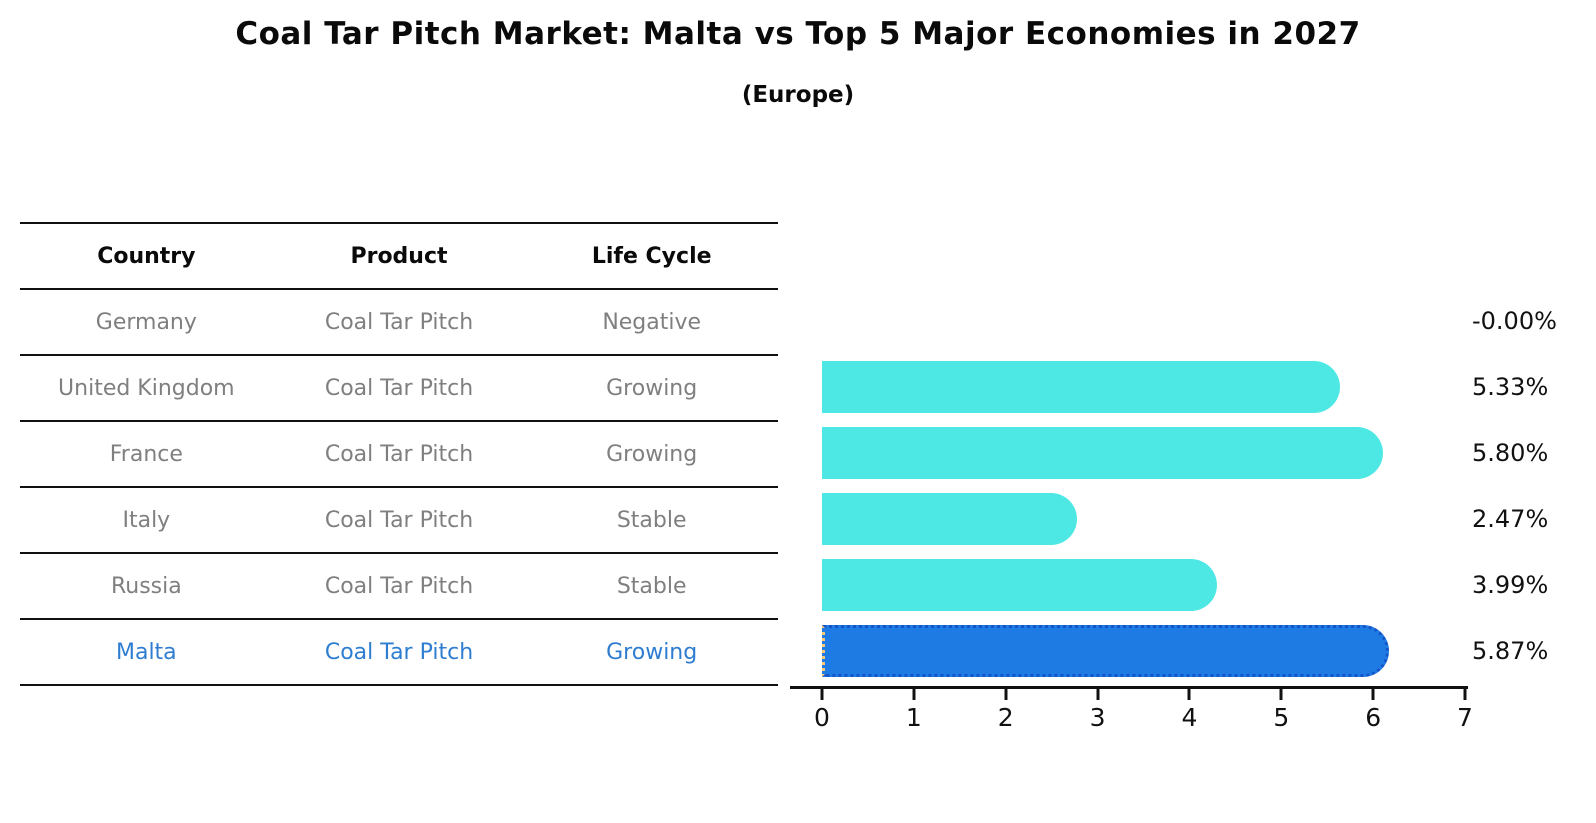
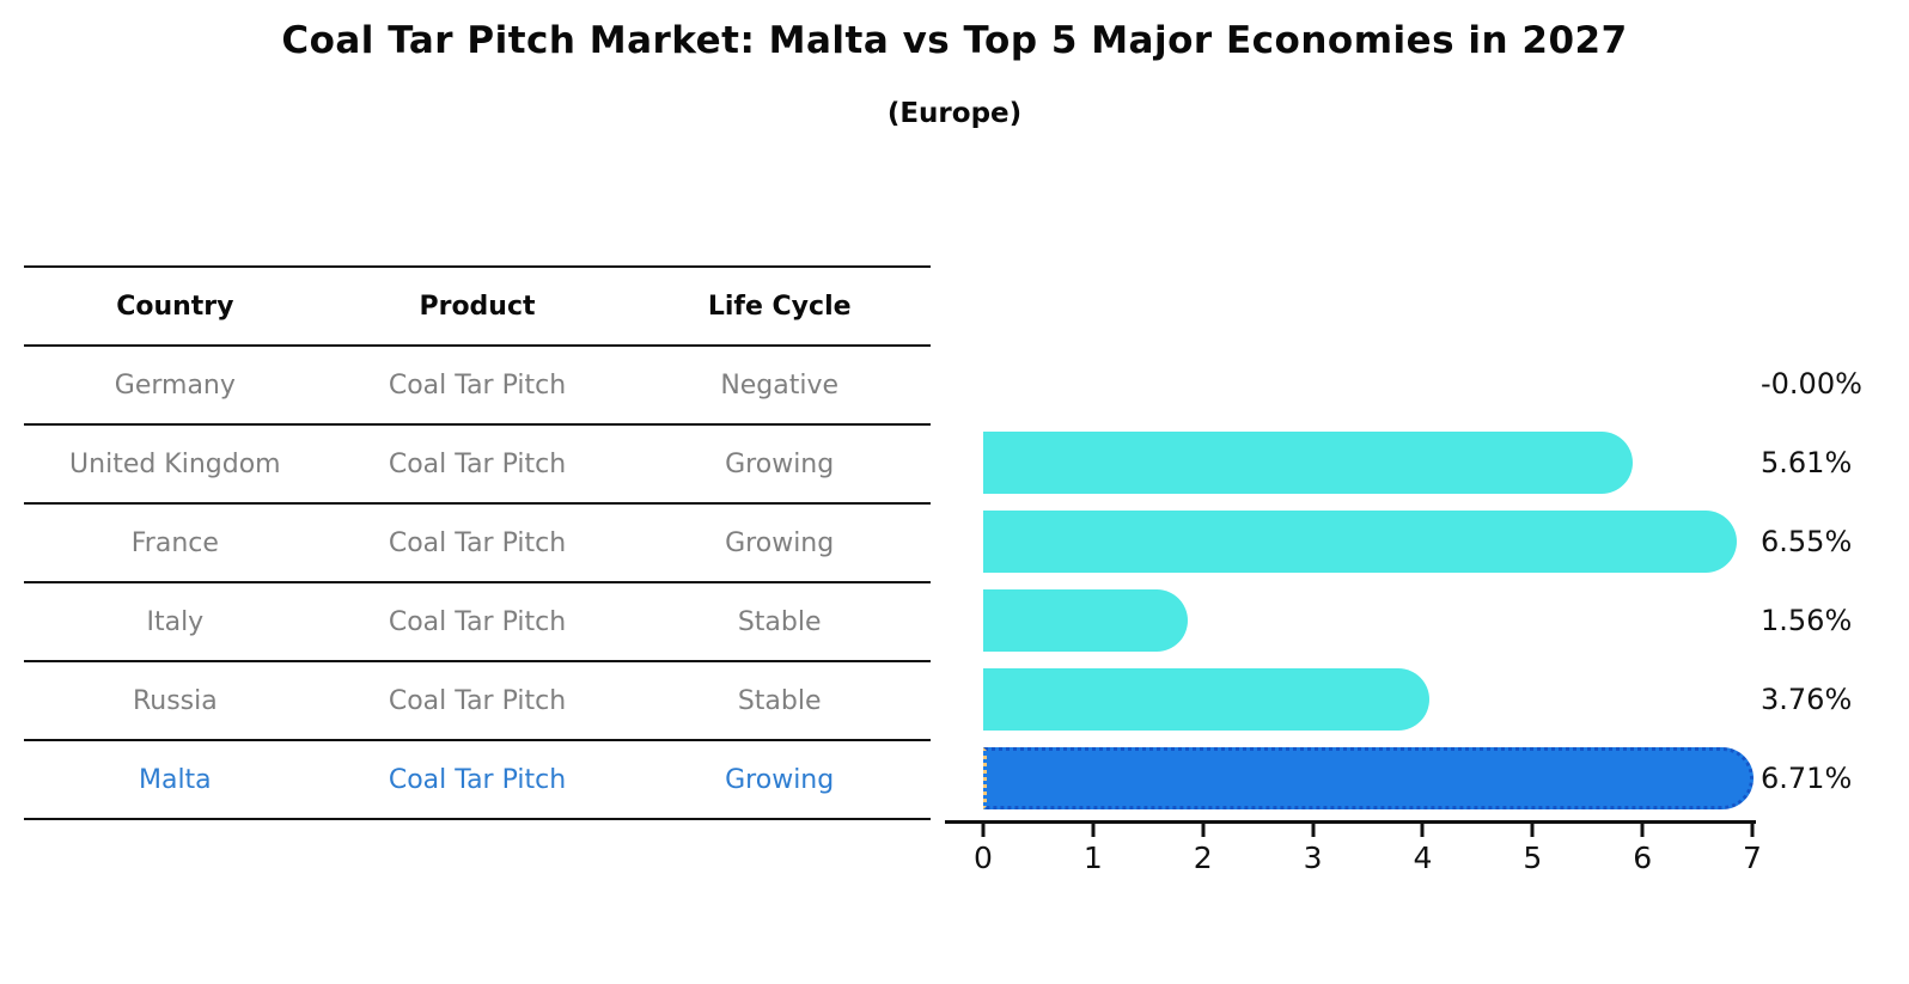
United Kingdom: 5.33% -> 5.61%
France: 5.80% -> 6.55%
Italy: 2.47% -> 1.56%
Russia: 3.99% -> 3.76%
Malta: 5.87% -> 6.71%
